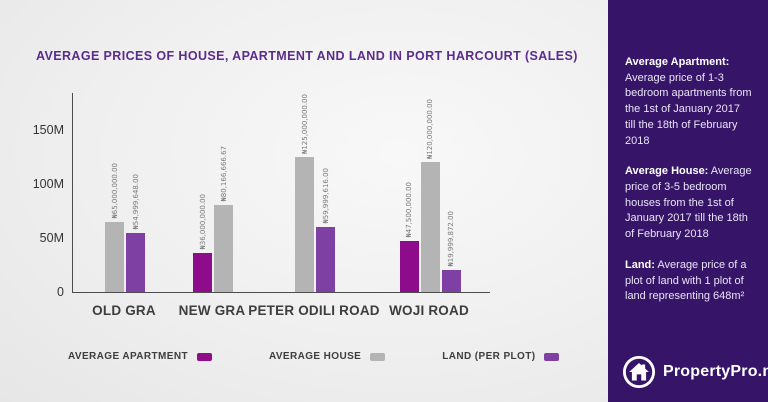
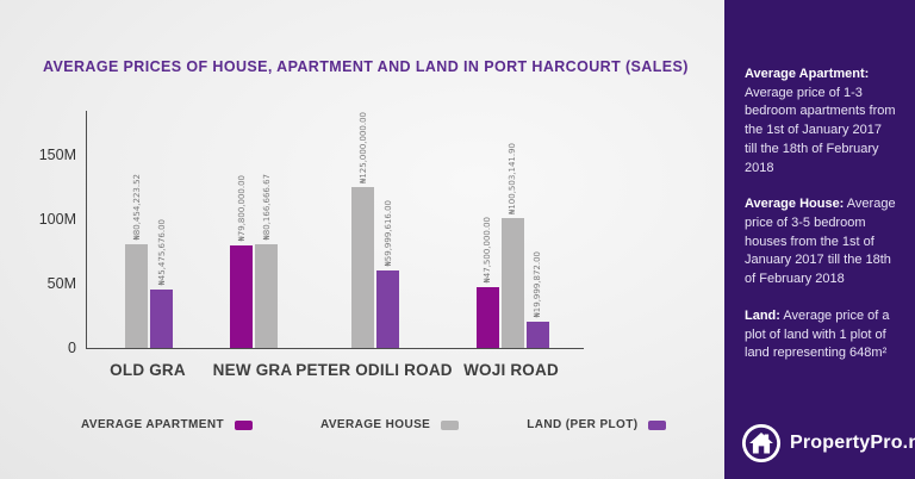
AVERAGE HOUSE/OLD GRA: 65,000,000.00 -> 80,454,223.52
LAND (PER PLOT)/OLD GRA: 54,999,648.00 -> 45,475,676.00
AVERAGE APARTMENT/NEW GRA: 36,000,000.00 -> 79,800,000.00
AVERAGE HOUSE/WOJI ROAD: 120,000,000.00 -> 100,503,141.90
